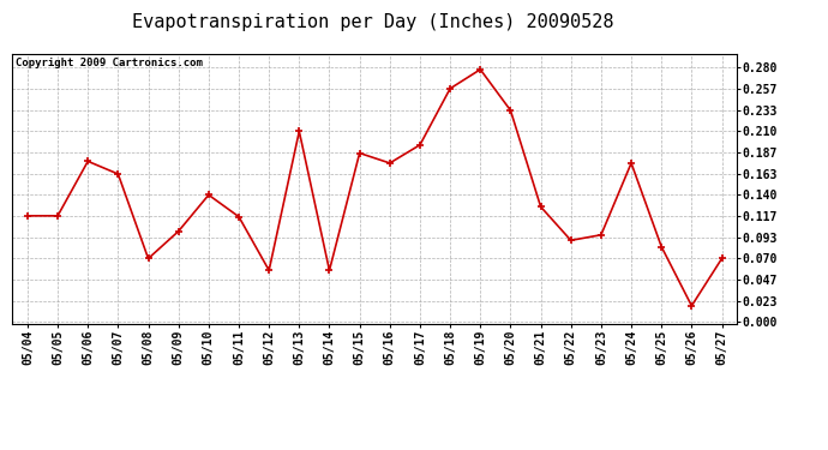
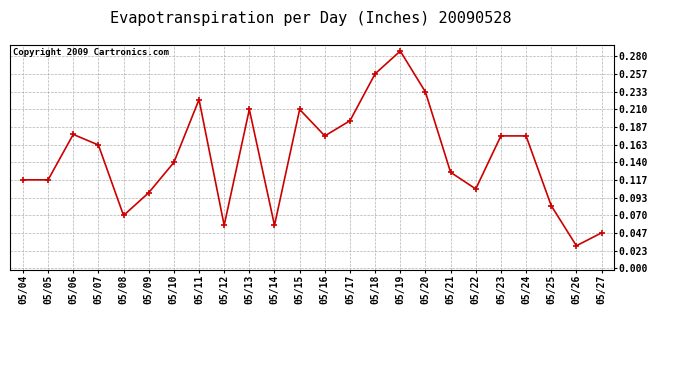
05/11: 0.116 -> 0.223
05/15: 0.186 -> 0.210
05/19: 0.278 -> 0.287
05/22: 0.090 -> 0.105
05/23: 0.096 -> 0.175
05/26: 0.018 -> 0.030
05/27: 0.070 -> 0.047
